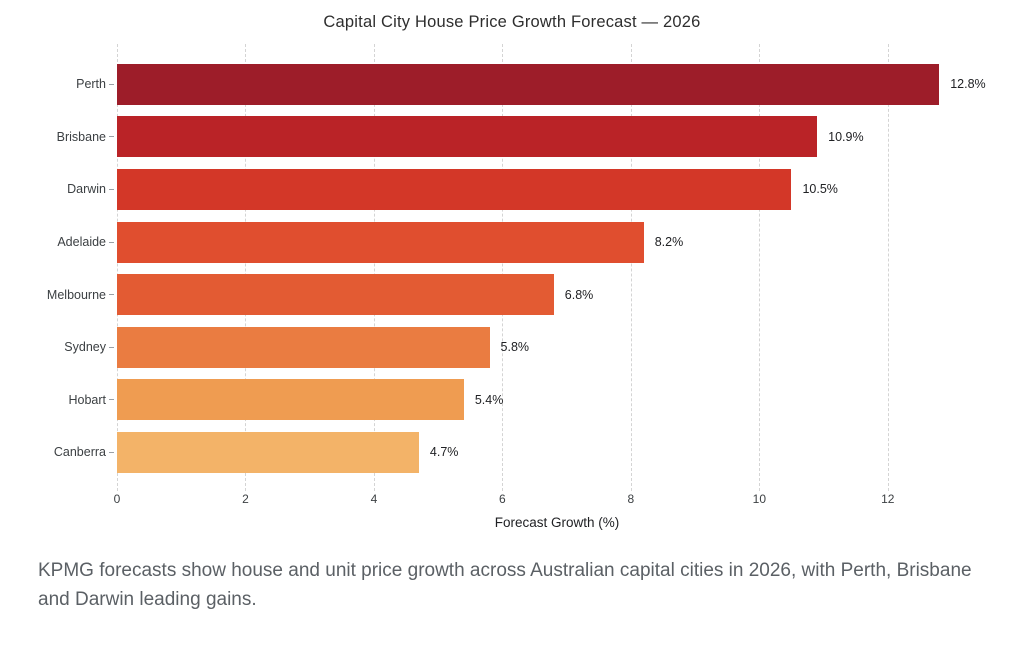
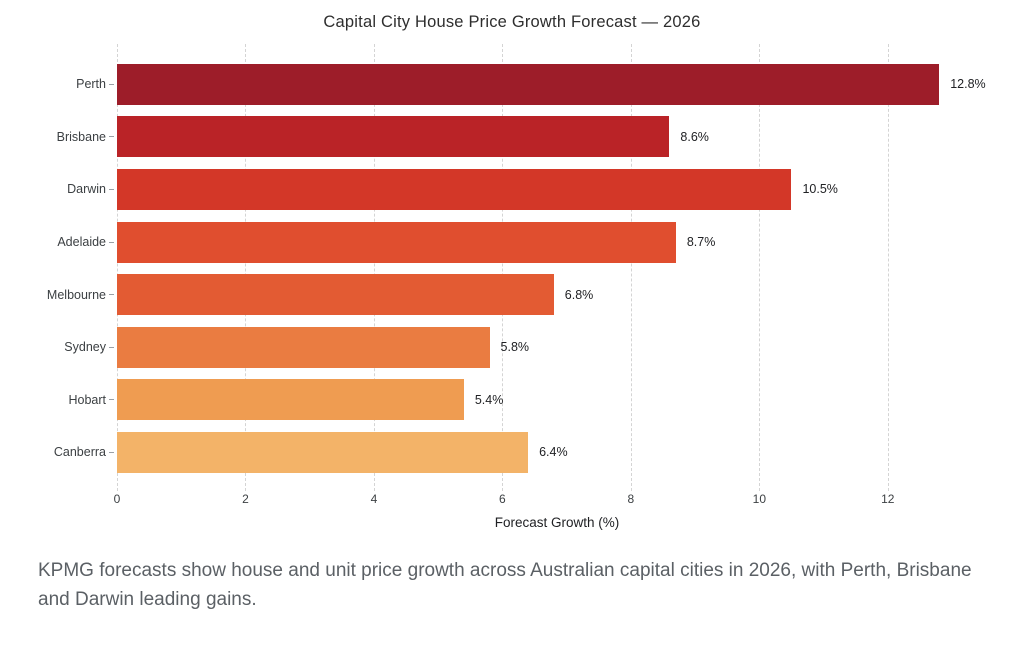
Brisbane: 10.9% -> 8.6%
Adelaide: 8.2% -> 8.7%
Canberra: 4.7% -> 6.4%
